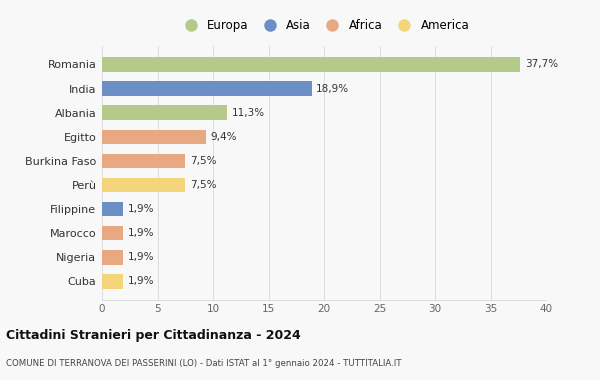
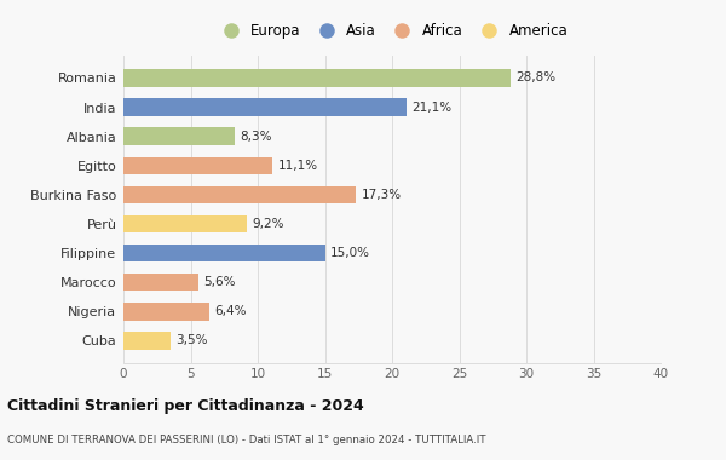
Romania: 37,7% -> 28,8%
India: 18,9% -> 21,1%
Albania: 11,3% -> 8,3%
Egitto: 9,4% -> 11,1%
Burkina Faso: 7,5% -> 17,3%
Perù: 7,5% -> 9,2%
Filippine: 1,9% -> 15,0%
Marocco: 1,9% -> 5,6%
Nigeria: 1,9% -> 6,4%
Cuba: 1,9% -> 3,5%
